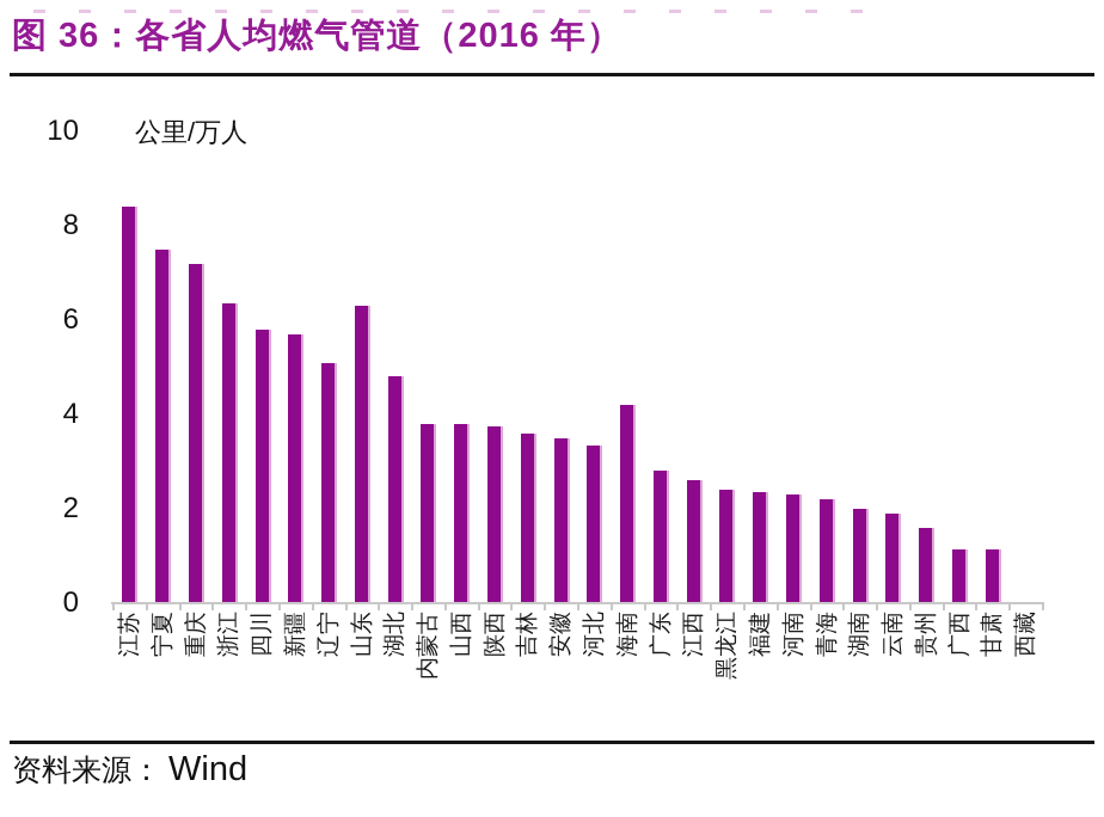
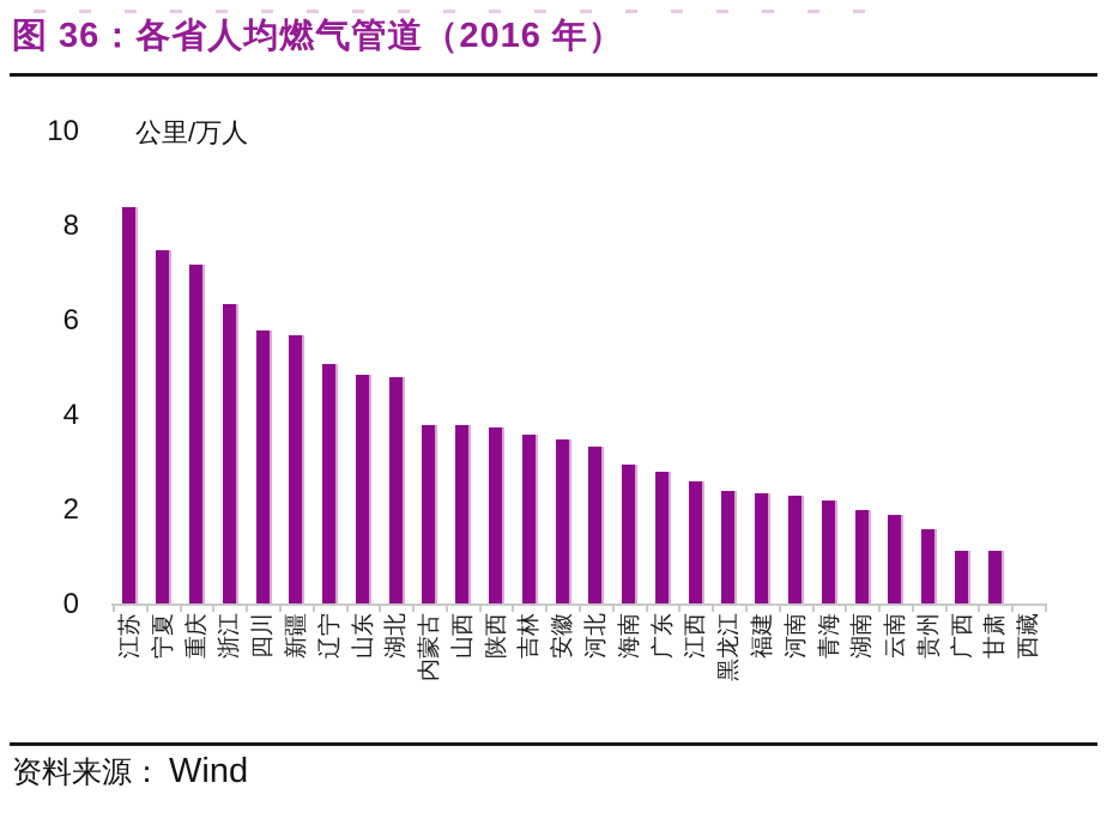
山东: 6.3 -> 4.8
海南: 4.2 -> 3.0
